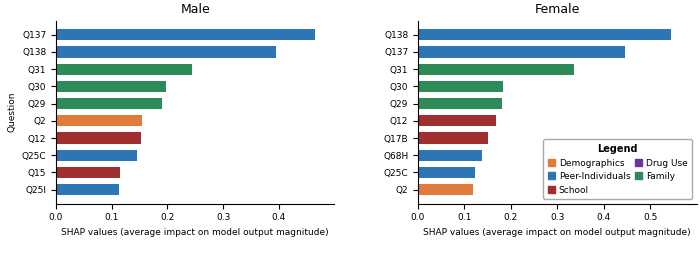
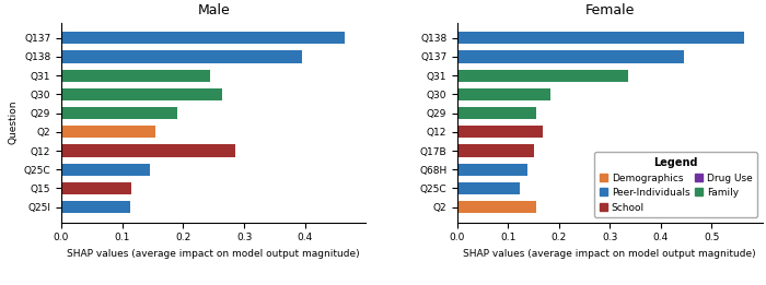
Male/Q30: 0.197 -> 0.264
Male/Q12: 0.153 -> 0.286
Female/Q138: 0.545 -> 0.565
Female/Q29: 0.180 -> 0.155
Female/Q2: 0.118 -> 0.155
